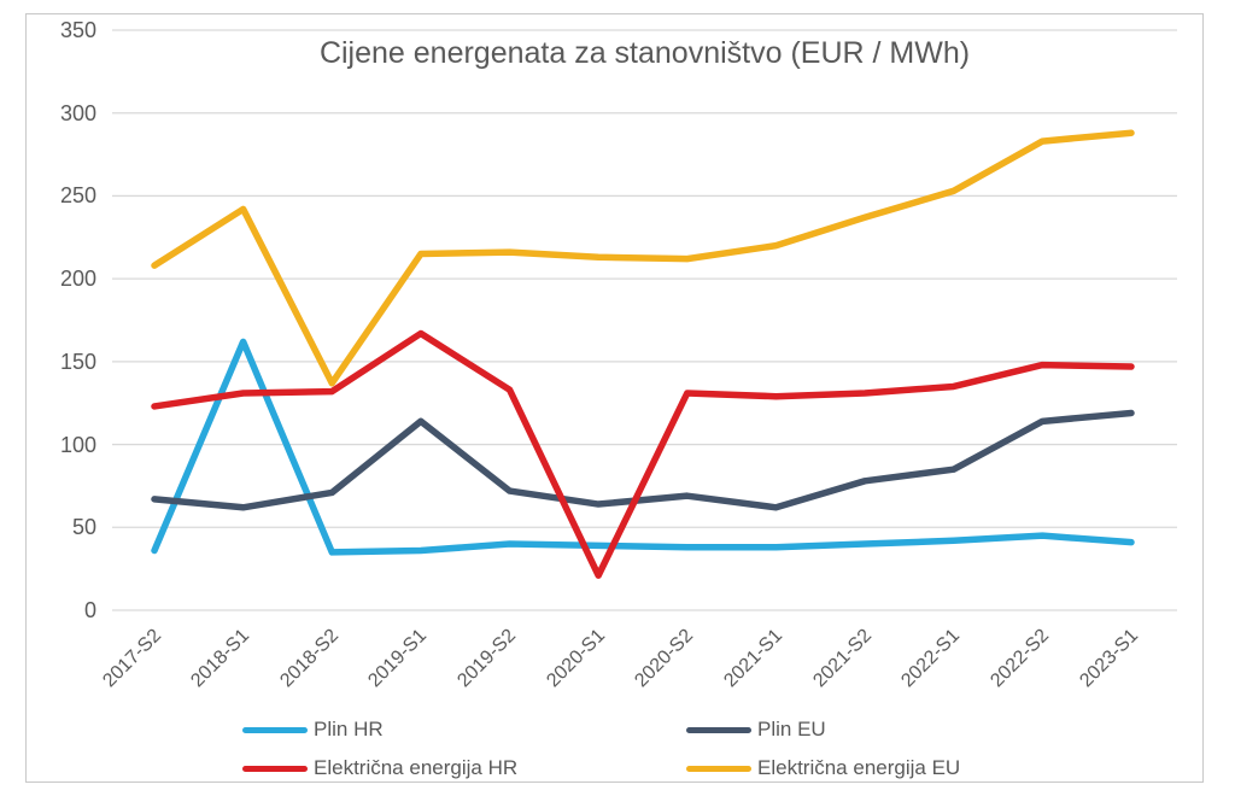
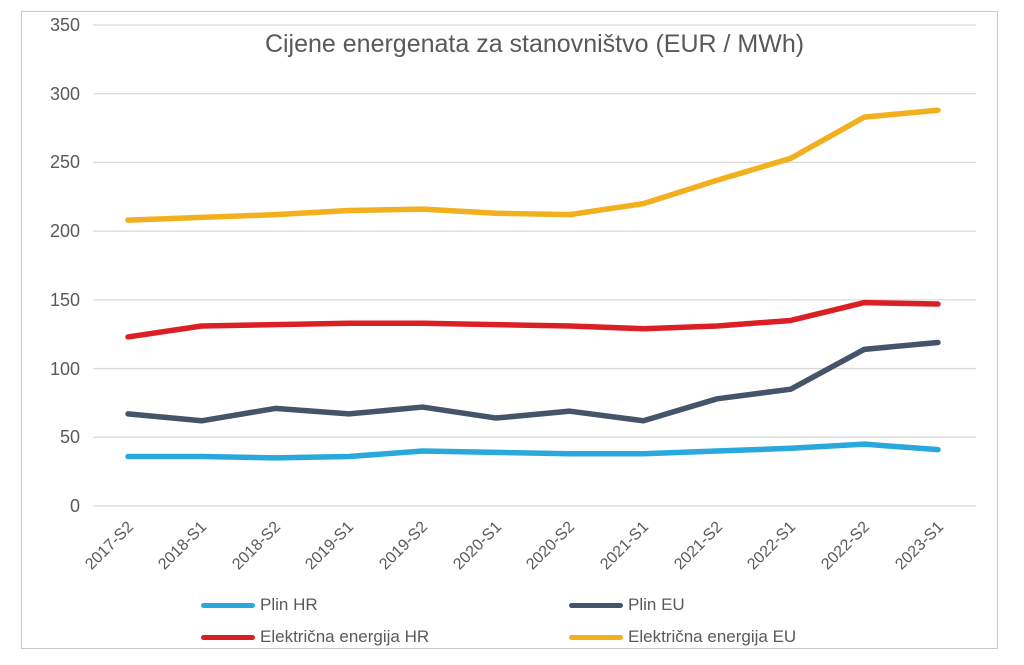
Plin HR/2018-S1: 162 -> 36
Električna energija EU/2018-S1: 242 -> 210
Električna energija EU/2018-S2: 137 -> 212
Plin EU/2019-S1: 114 -> 67
Električna energija HR/2019-S1: 167 -> 133
Električna energija HR/2020-S1: 21 -> 132
